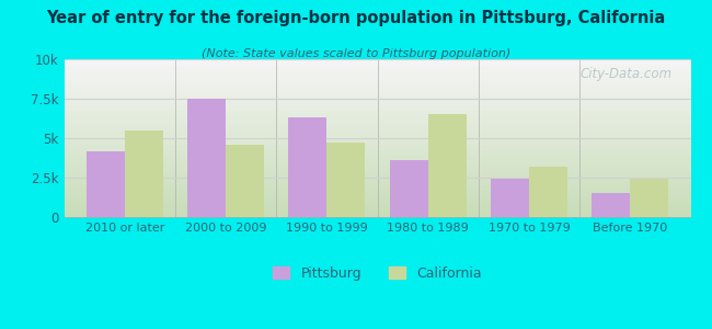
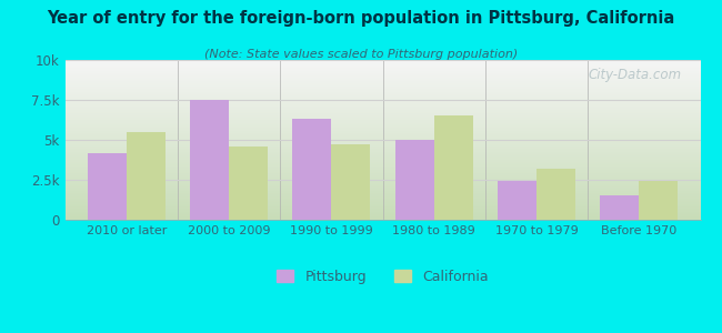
Pittsburg/1980 to 1989: 3.6k -> 5.0k
